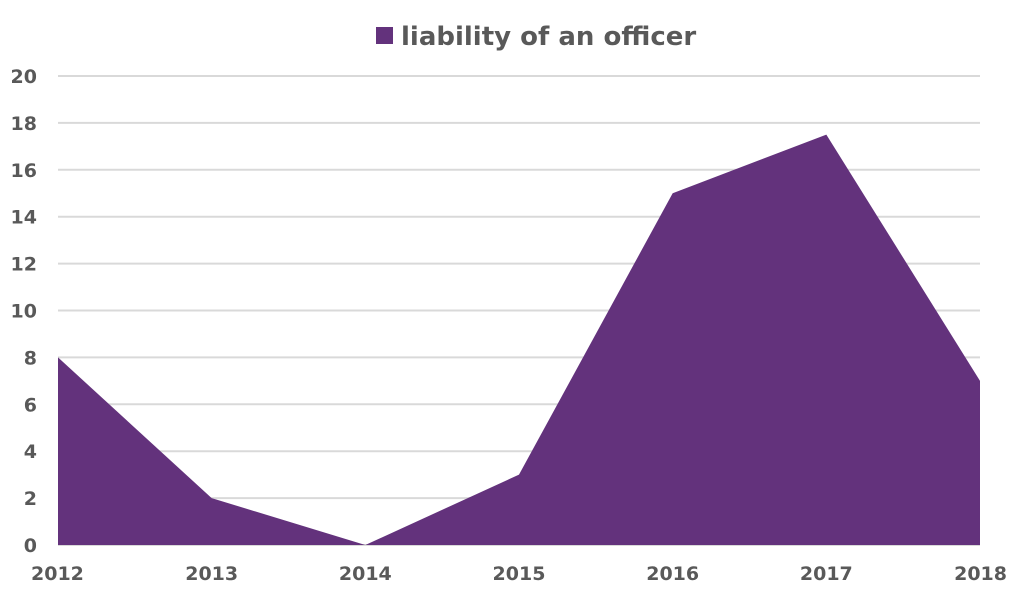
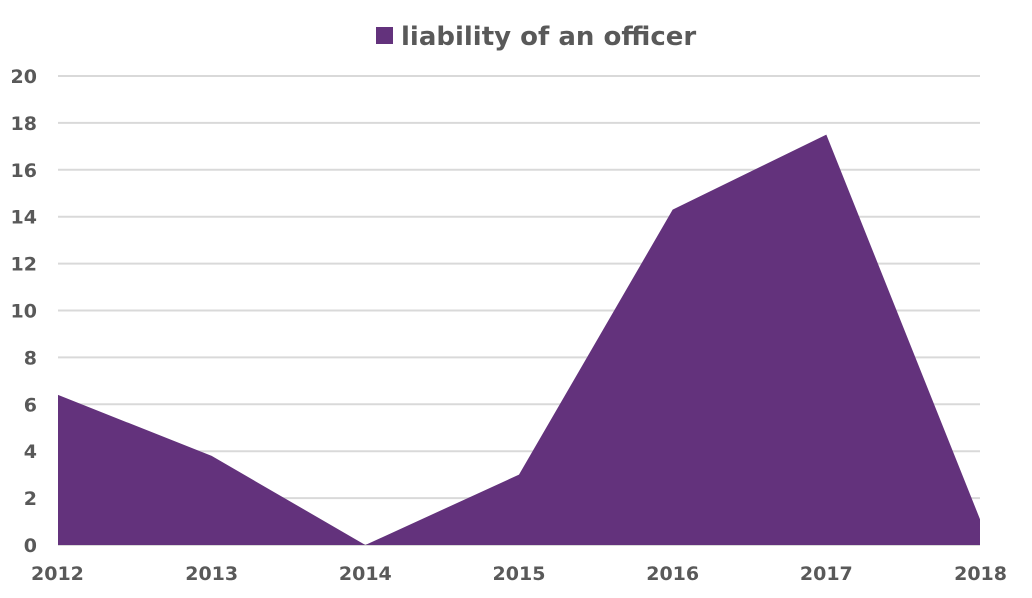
2012: 8.0 -> 6.4
2013: 2.0 -> 3.8
2016: 15.0 -> 14.3
2018: 7.0 -> 1.1
